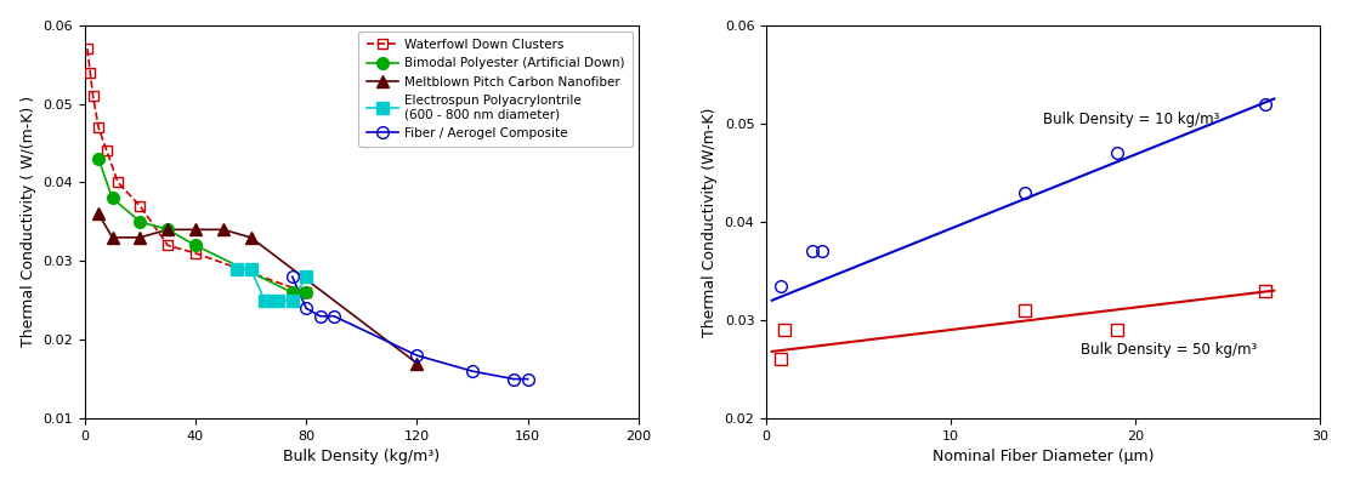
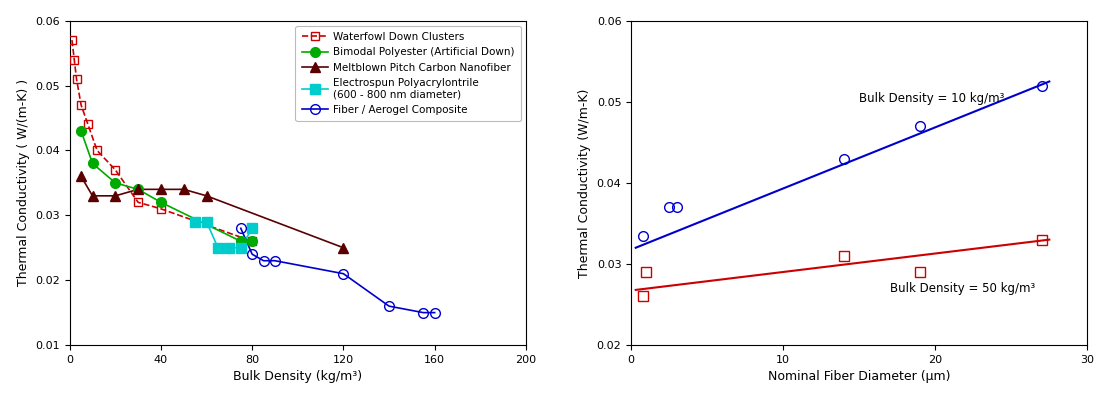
Meltblown Pitch Carbon Nanofiber/120: 0.017 -> 0.025
Fiber / Aerogel Composite/120: 0.018 -> 0.021
